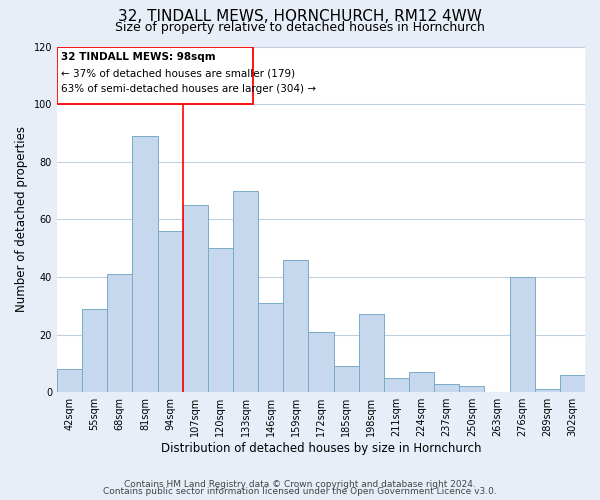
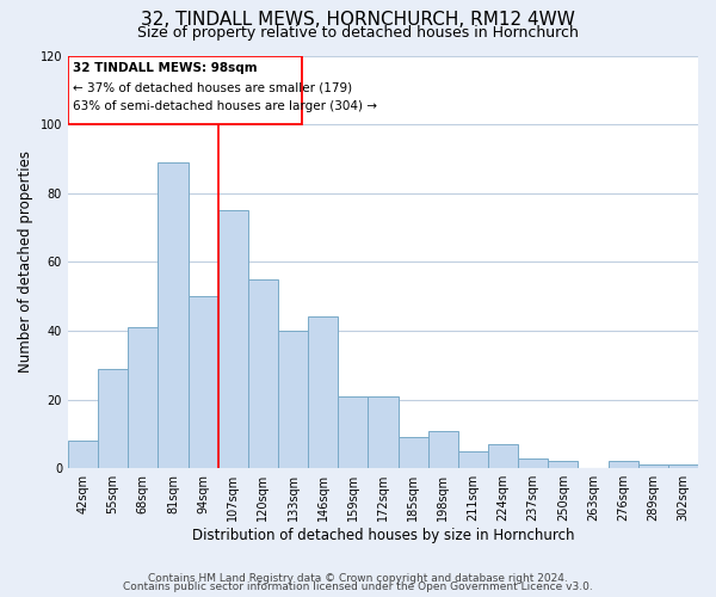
94sqm: 56 -> 50
107sqm: 65 -> 75
120sqm: 50 -> 55
133sqm: 70 -> 40
146sqm: 31 -> 44
159sqm: 46 -> 21
198sqm: 27 -> 11
276sqm: 40 -> 2
302sqm: 6 -> 1
